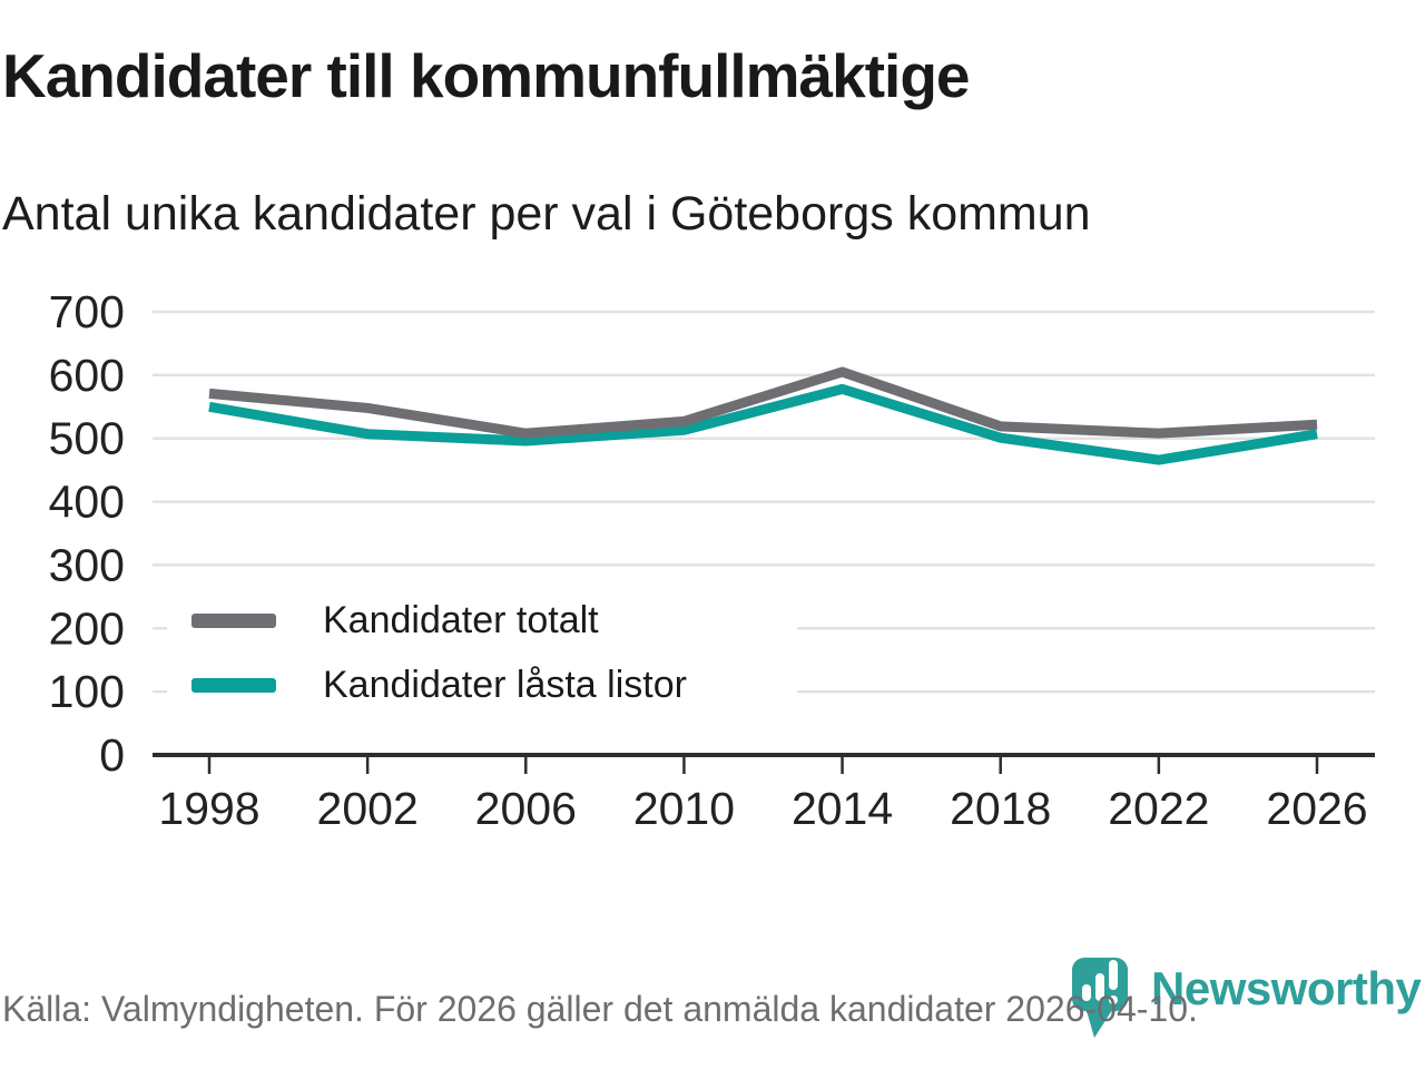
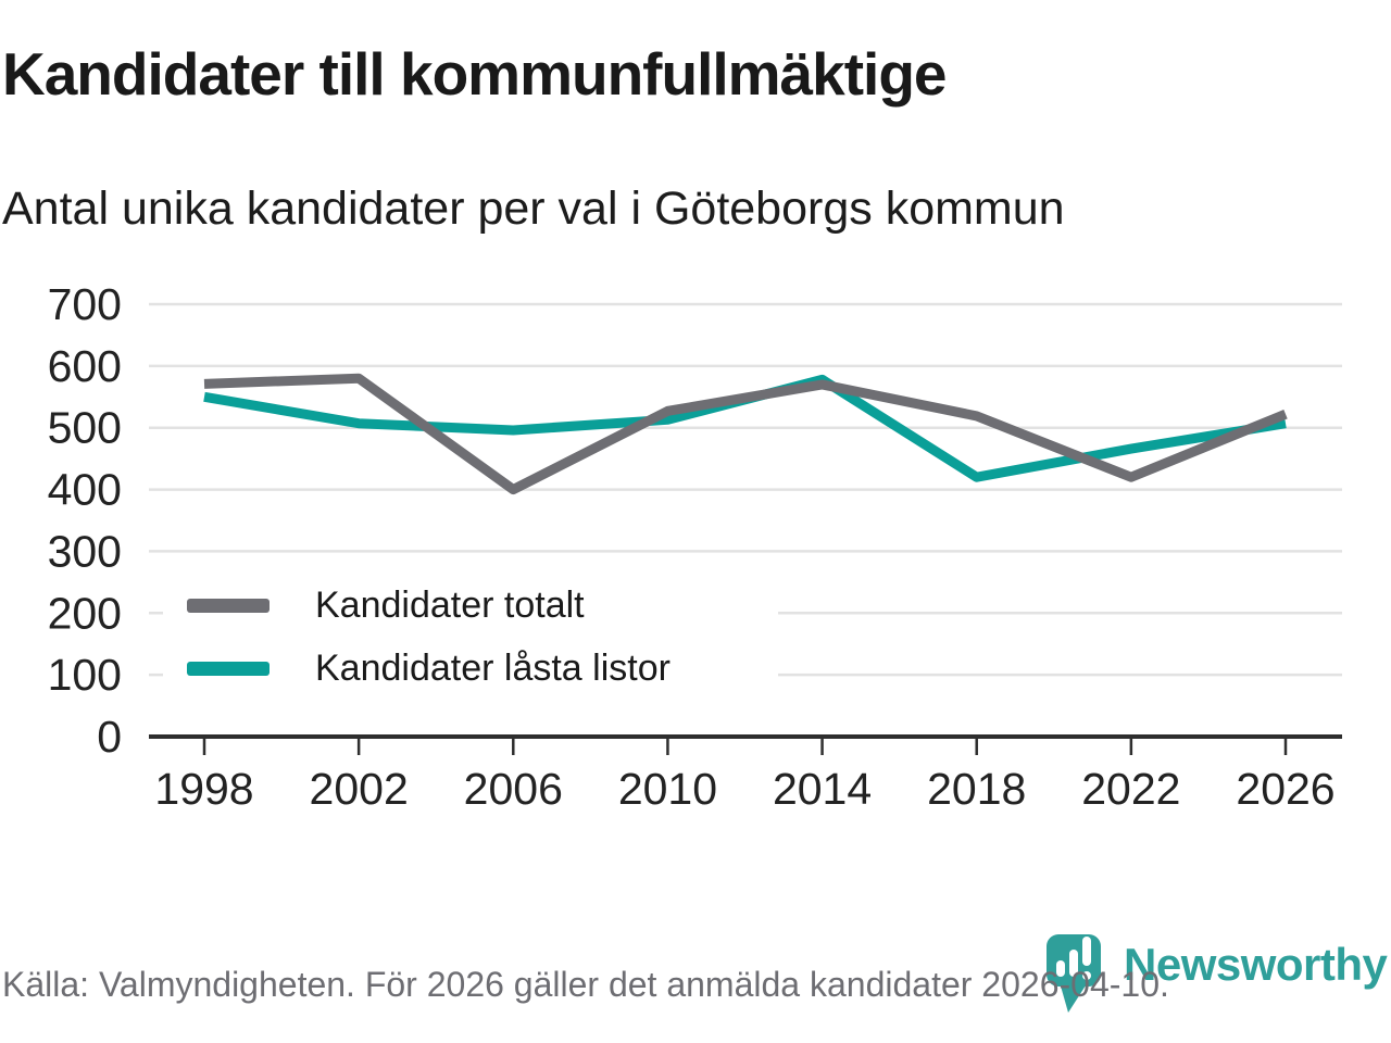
Kandidater totalt/2002: 550 -> 580
Kandidater totalt/2006: 510 -> 400
Kandidater totalt/2014: 600 -> 570
Kandidater låsta listor/2018: 500 -> 420
Kandidater totalt/2022: 510 -> 420
